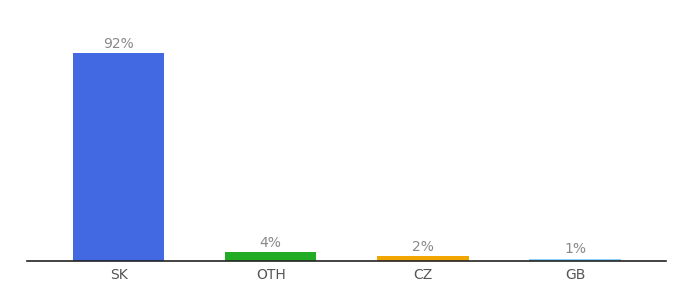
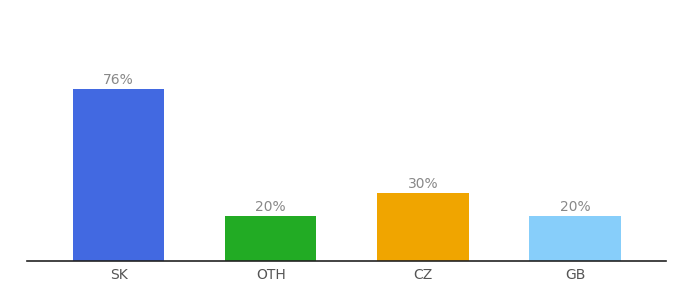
SK: 92% -> 76%
OTH: 4% -> 20%
CZ: 2% -> 30%
GB: 1% -> 20%
